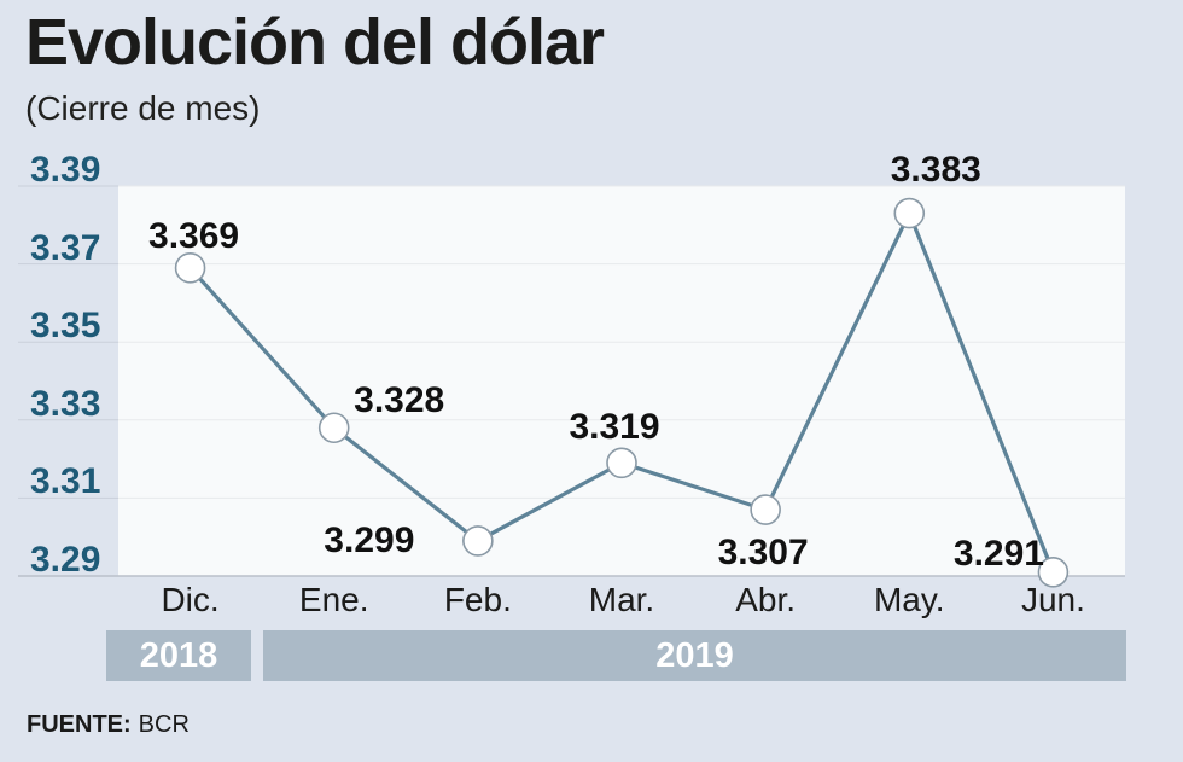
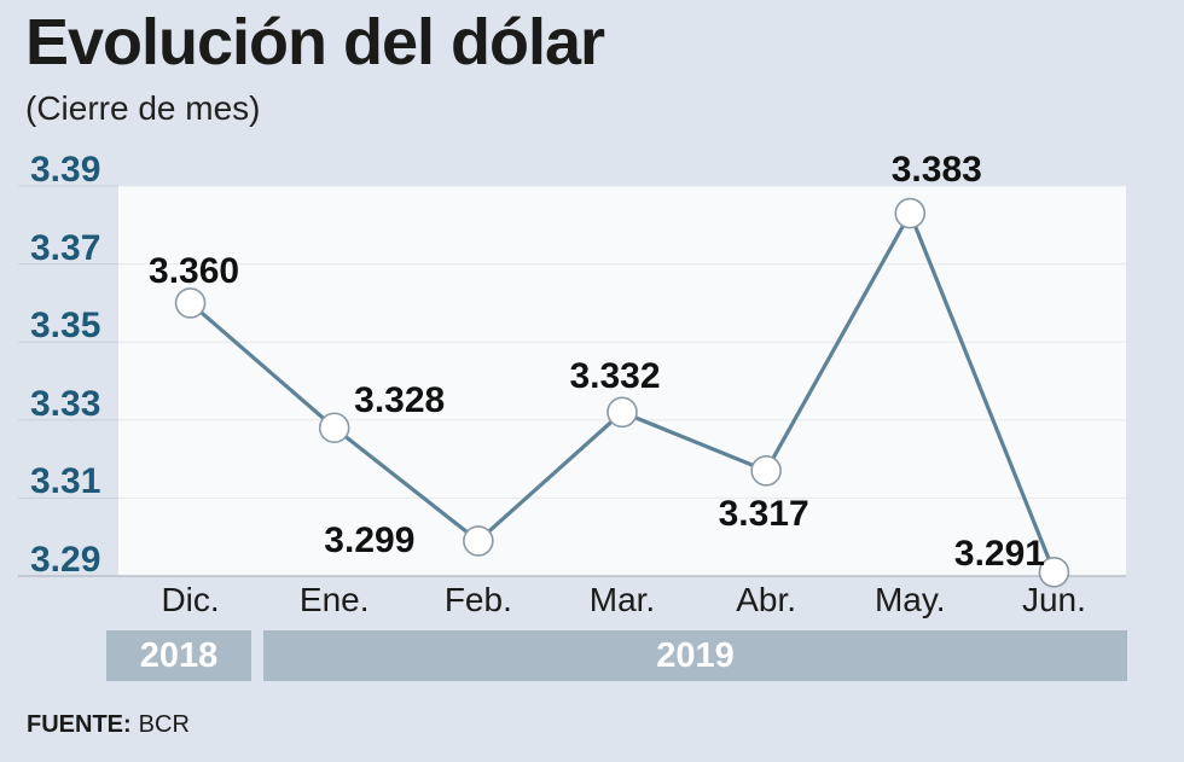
Dic.: 3.369 -> 3.360
Mar.: 3.319 -> 3.332
Abr.: 3.307 -> 3.317
